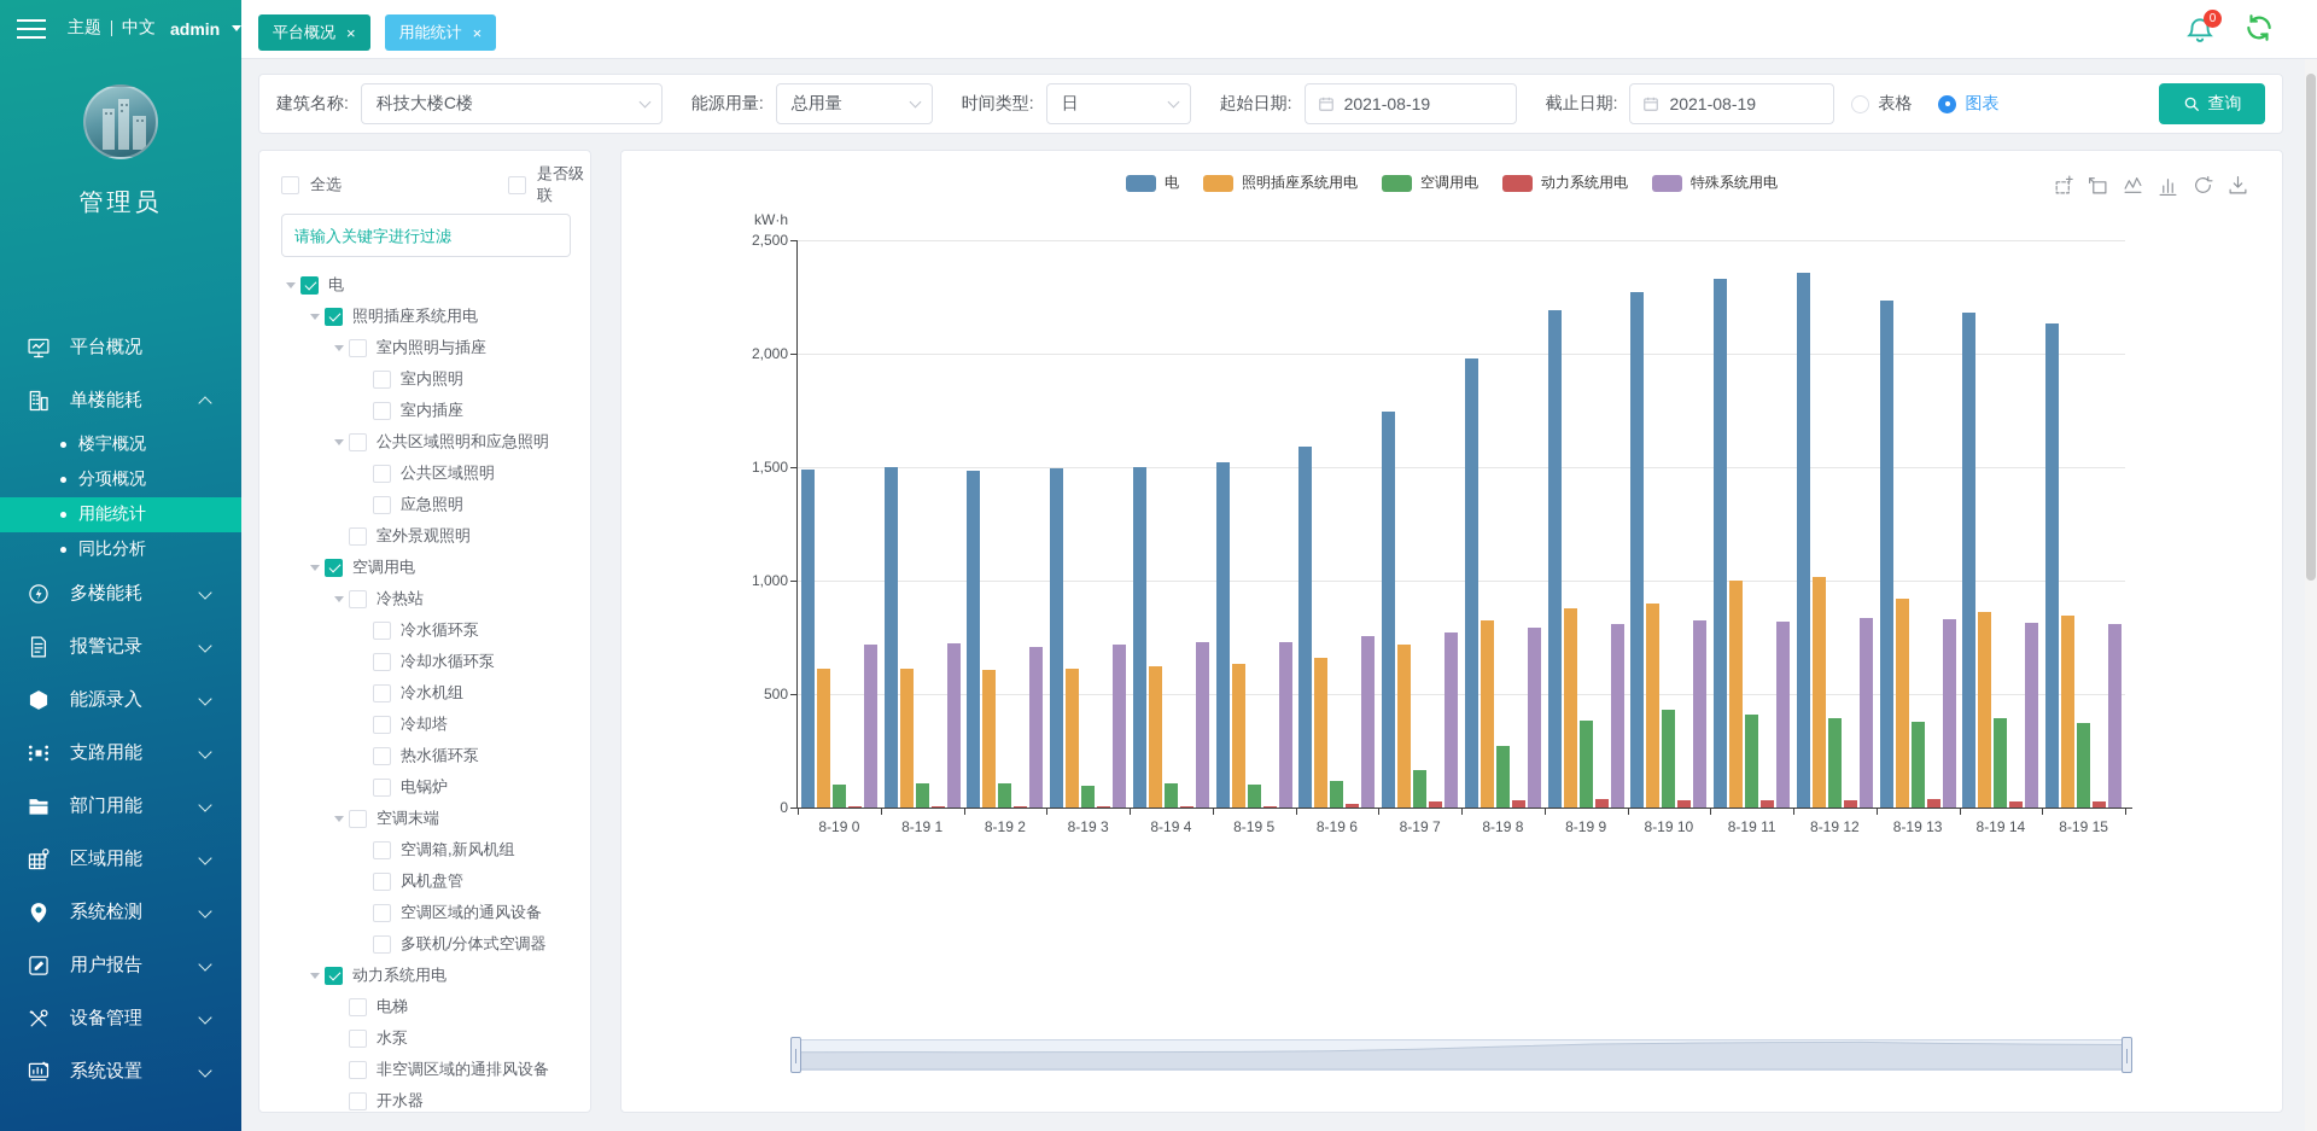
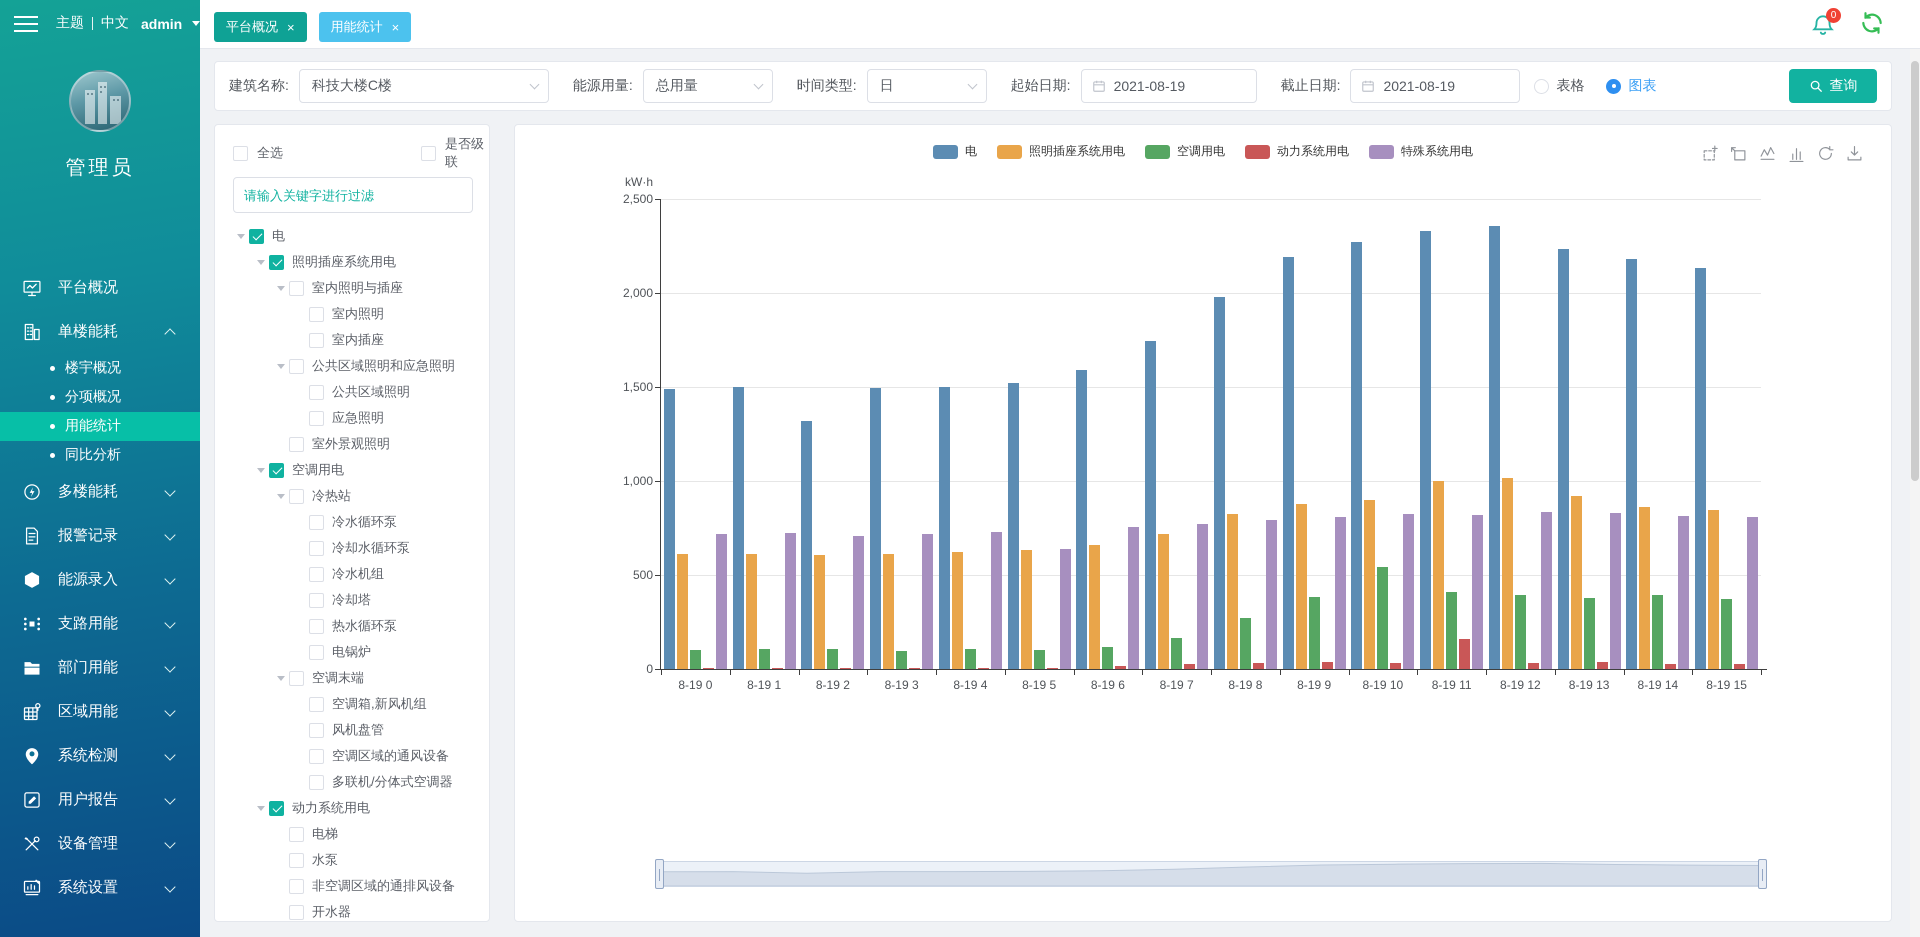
电/8-19 2: 1480 -> 1320
特殊系统用电/8-19 5: 730 -> 640
空调用电/8-19 10: 430 -> 540
动力系统用电/8-19 11: 30 -> 160
